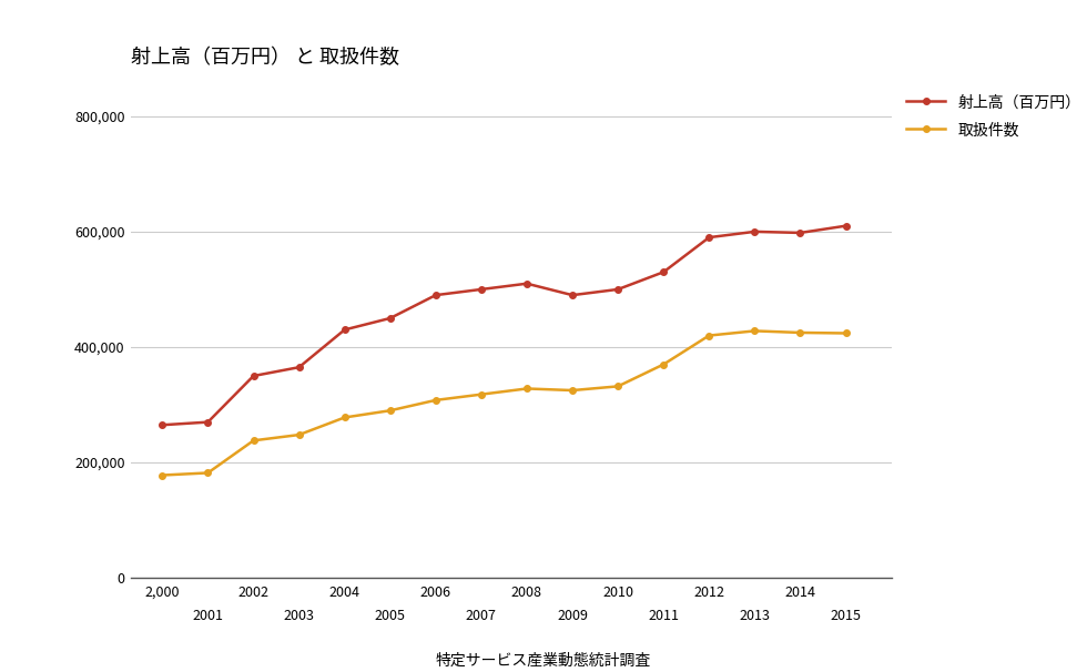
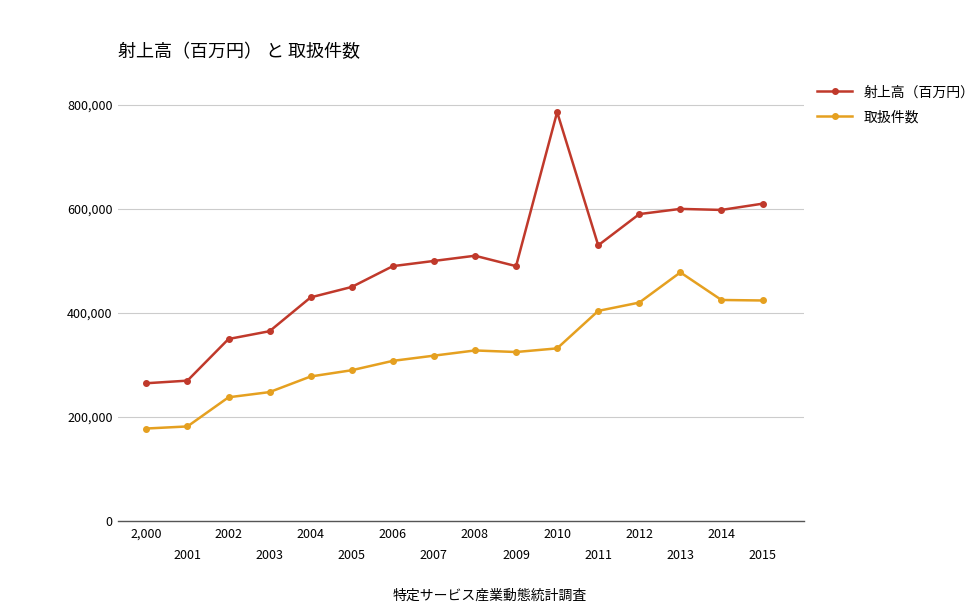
射上高（百万円）/2010: 500,000 -> 786,000
取扱件数/2011: 370,000 -> 404,000
取扱件数/2013: 428,000 -> 478,000
